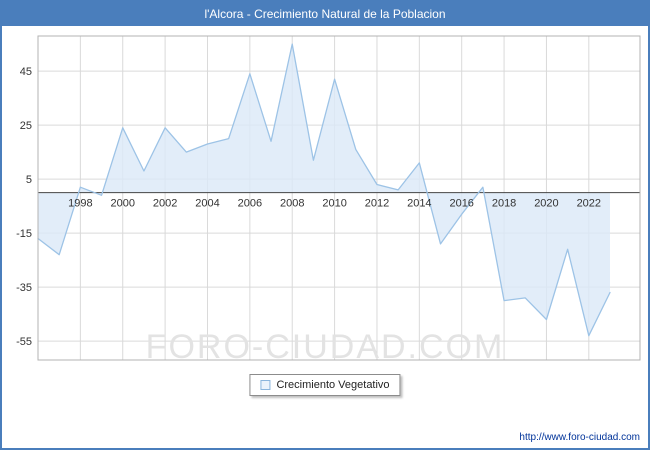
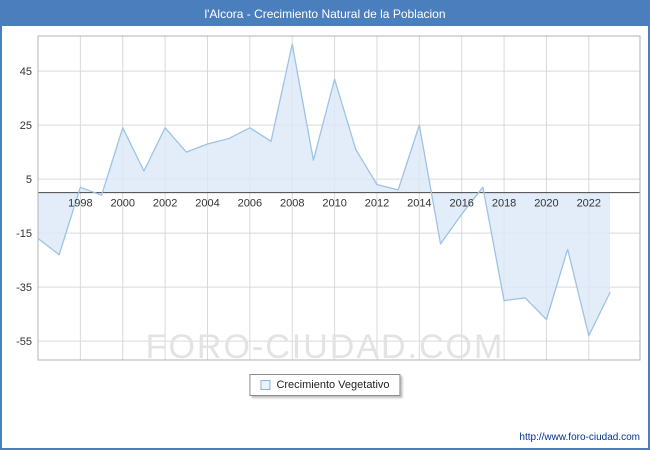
2006: 44 -> 24
2014: 11 -> 25
